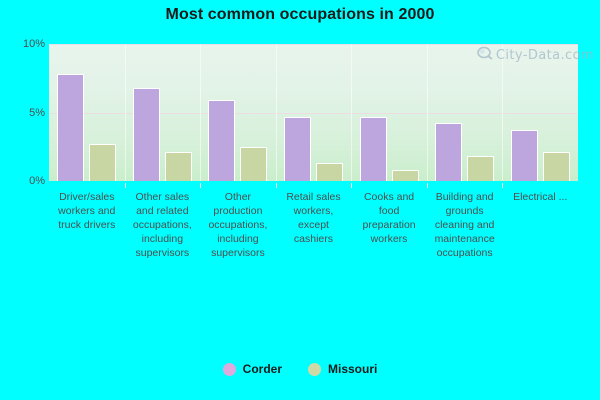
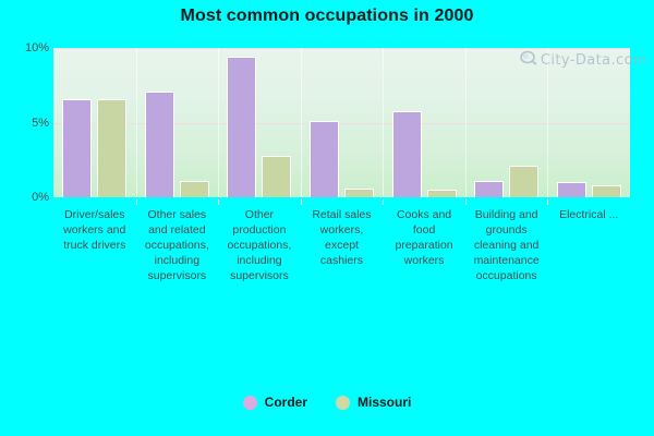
Corder/Driver/sales workers and truck drivers: 7.8% -> 6.6%
Missouri/Driver/sales workers and truck drivers: 2.7% -> 6.6%
Corder/Other sales and related occupations, including supervisors: 6.8% -> 7.1%
Missouri/Other sales and related occupations, including supervisors: 2.1% -> 1.1%
Corder/Other production occupations, including supervisors: 5.9% -> 9.4%
Missouri/Other production occupations, including supervisors: 2.5% -> 2.8%
Corder/Retail sales workers, except cashiers: 4.7% -> 5.1%
Missouri/Retail sales workers, except cashiers: 1.3% -> 0.6%
Corder/Cooks and food preparation workers: 4.7% -> 5.8%
Missouri/Cooks and food preparation workers: 0.8% -> 0.5%
Corder/Building and grounds cleaning and maintenance occupations: 4.2% -> 1.1%
Missouri/Building and grounds cleaning and maintenance occupations: 1.8% -> 2.1%
Corder/Electrical ...: 3.7% -> 1.0%
Missouri/Electrical ...: 2.1% -> 0.8%
